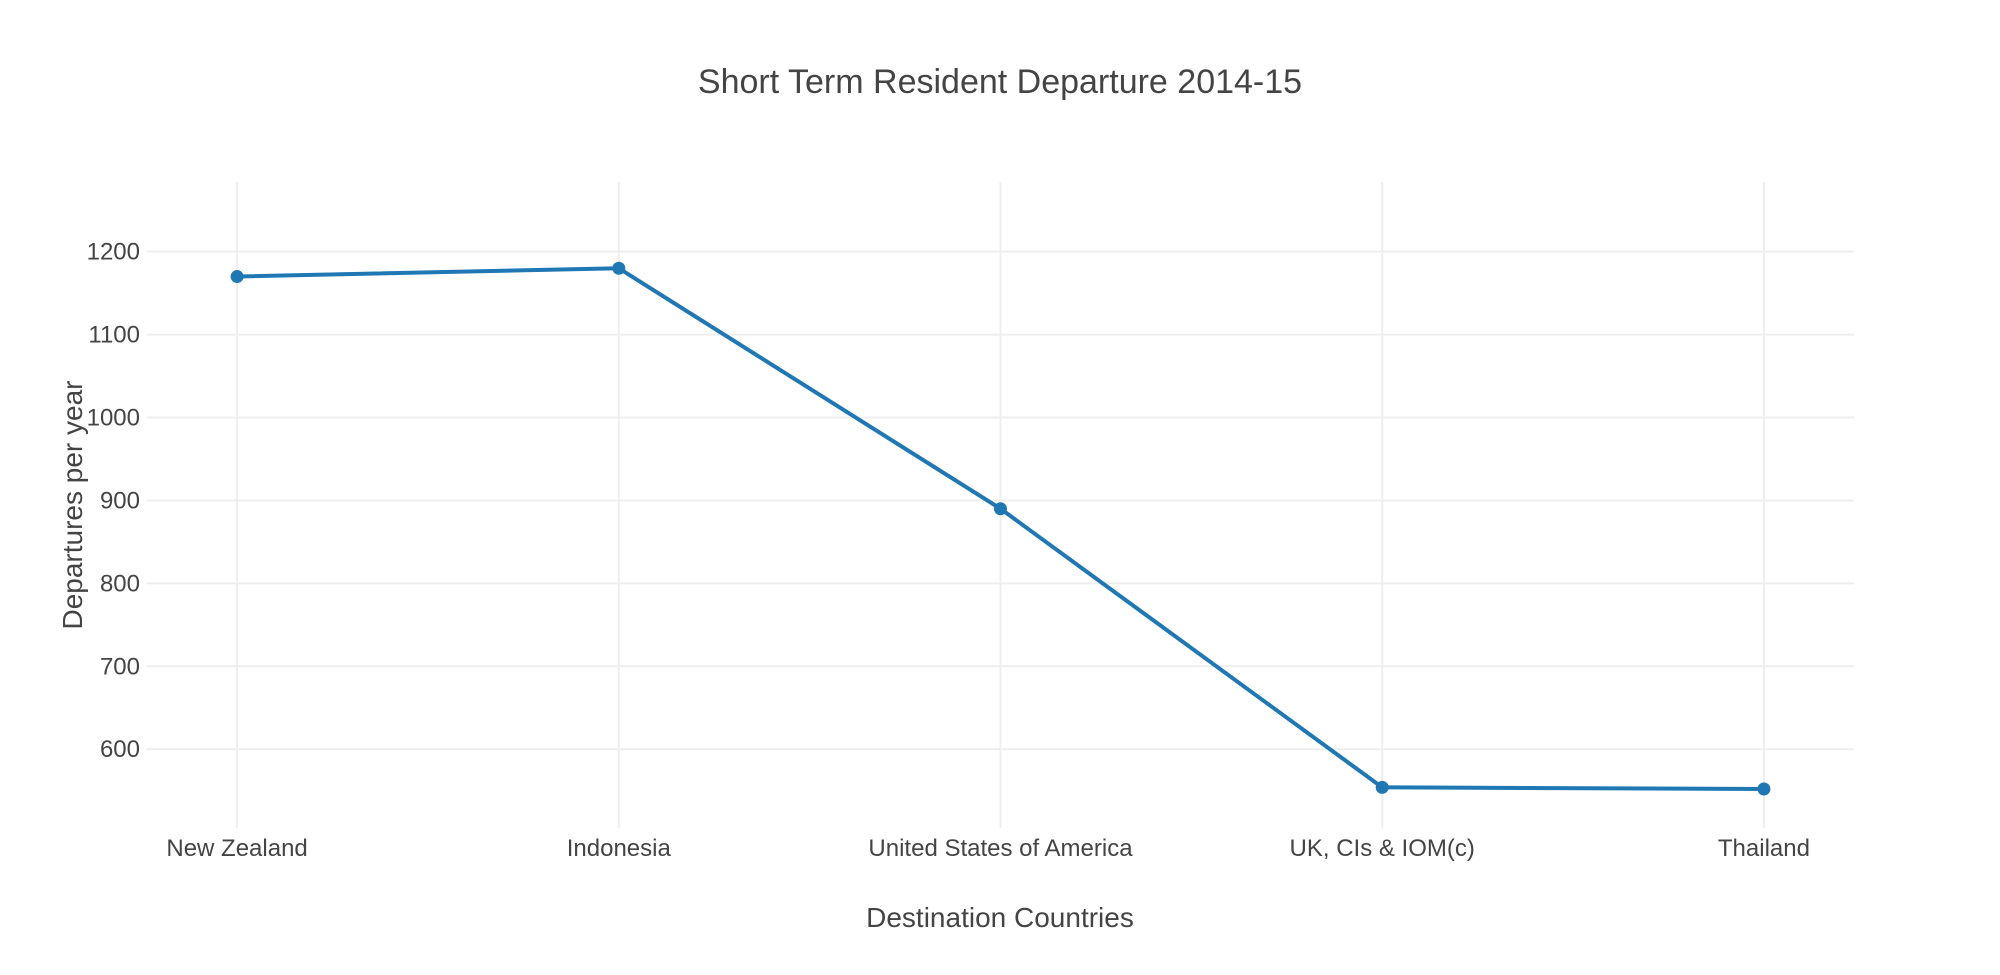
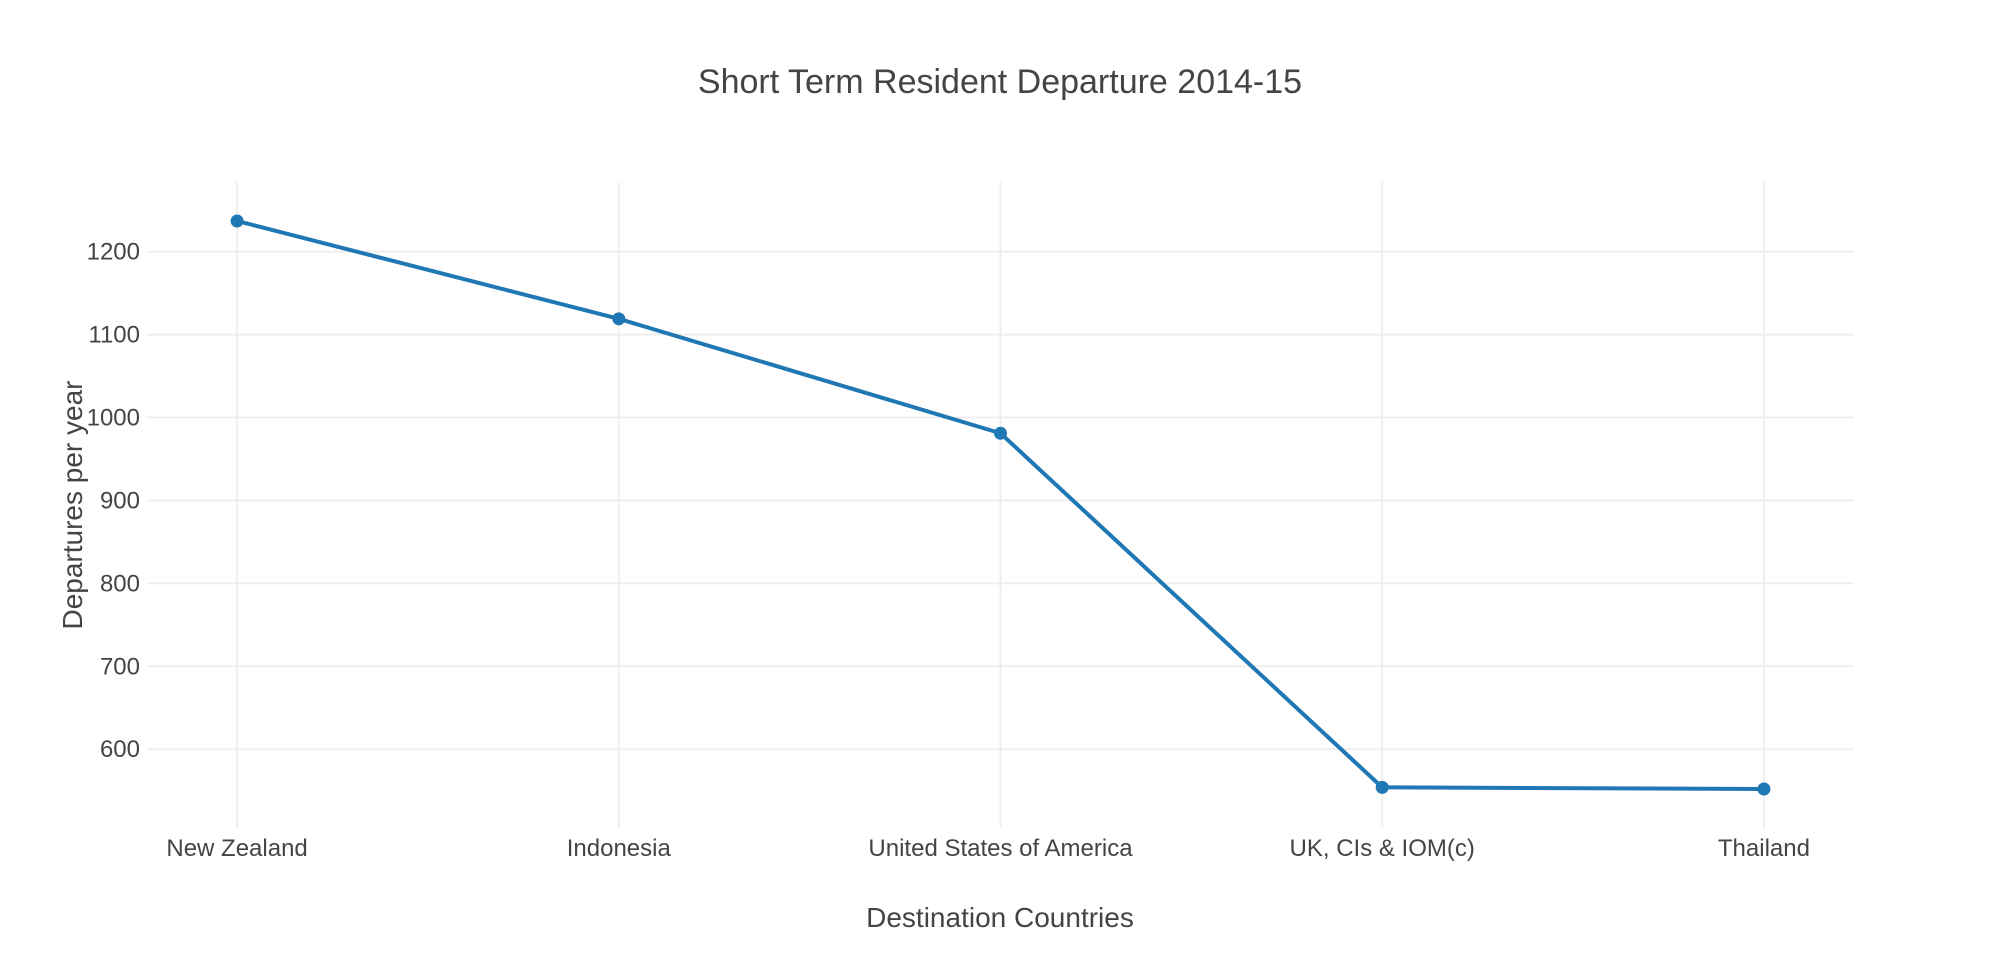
New Zealand: 1170 -> 1240
Indonesia: 1180 -> 1120
United States of America: 890 -> 980
